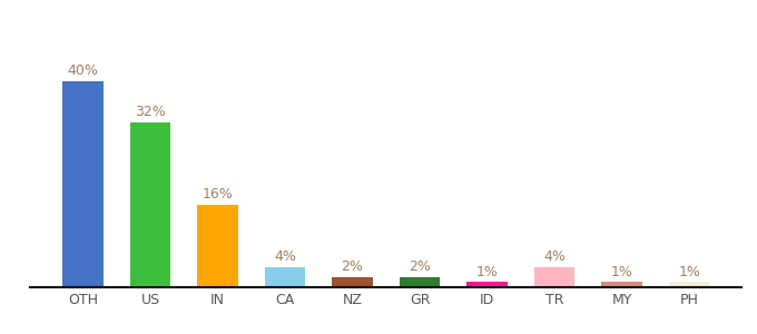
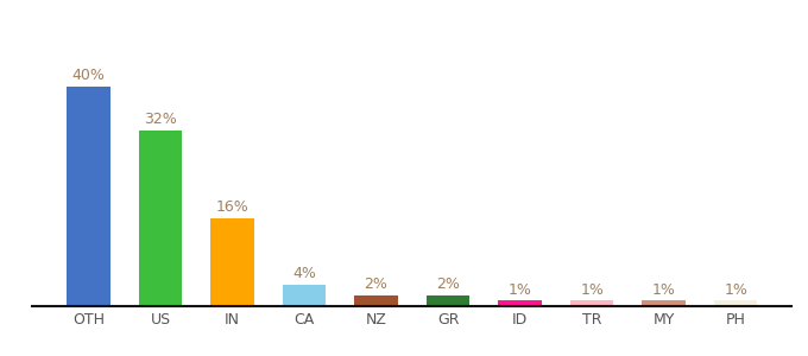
TR: 4% -> 1%
